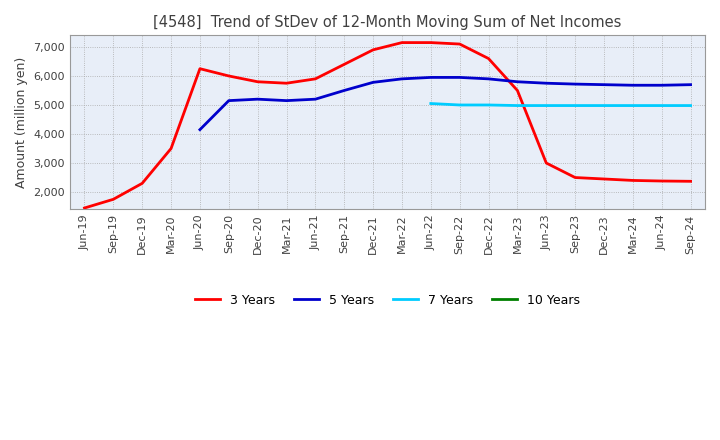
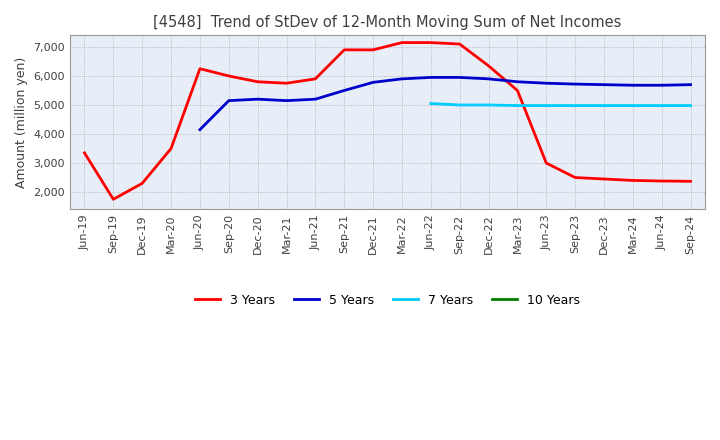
3 Years/Jun-19: 1,450 -> 3,350
3 Years/Sep-21: 6,400 -> 6,900
3 Years/Dec-22: 6,600 -> 6,350
